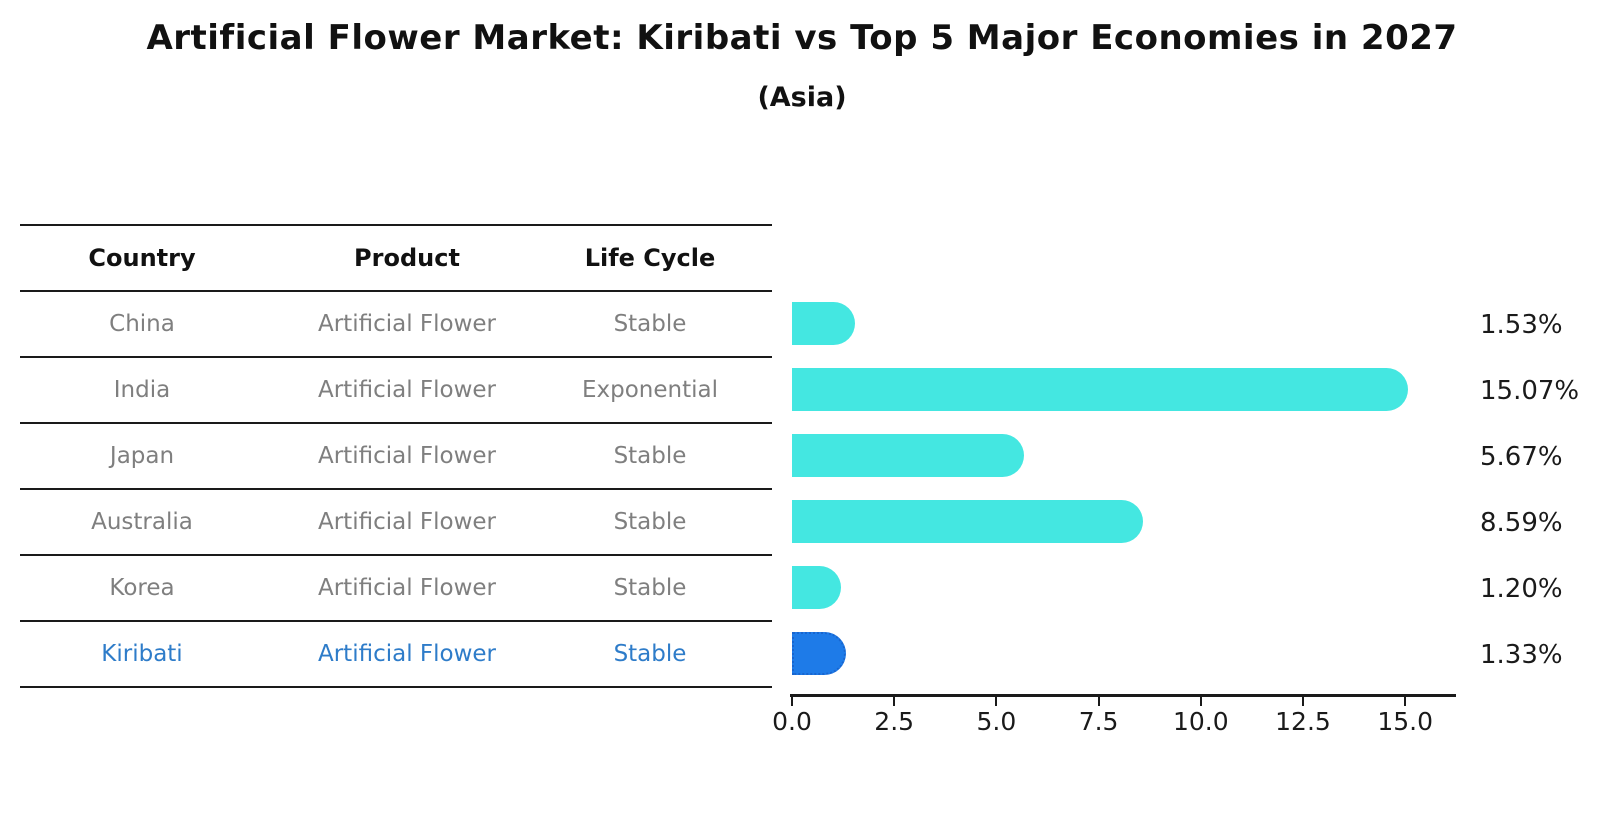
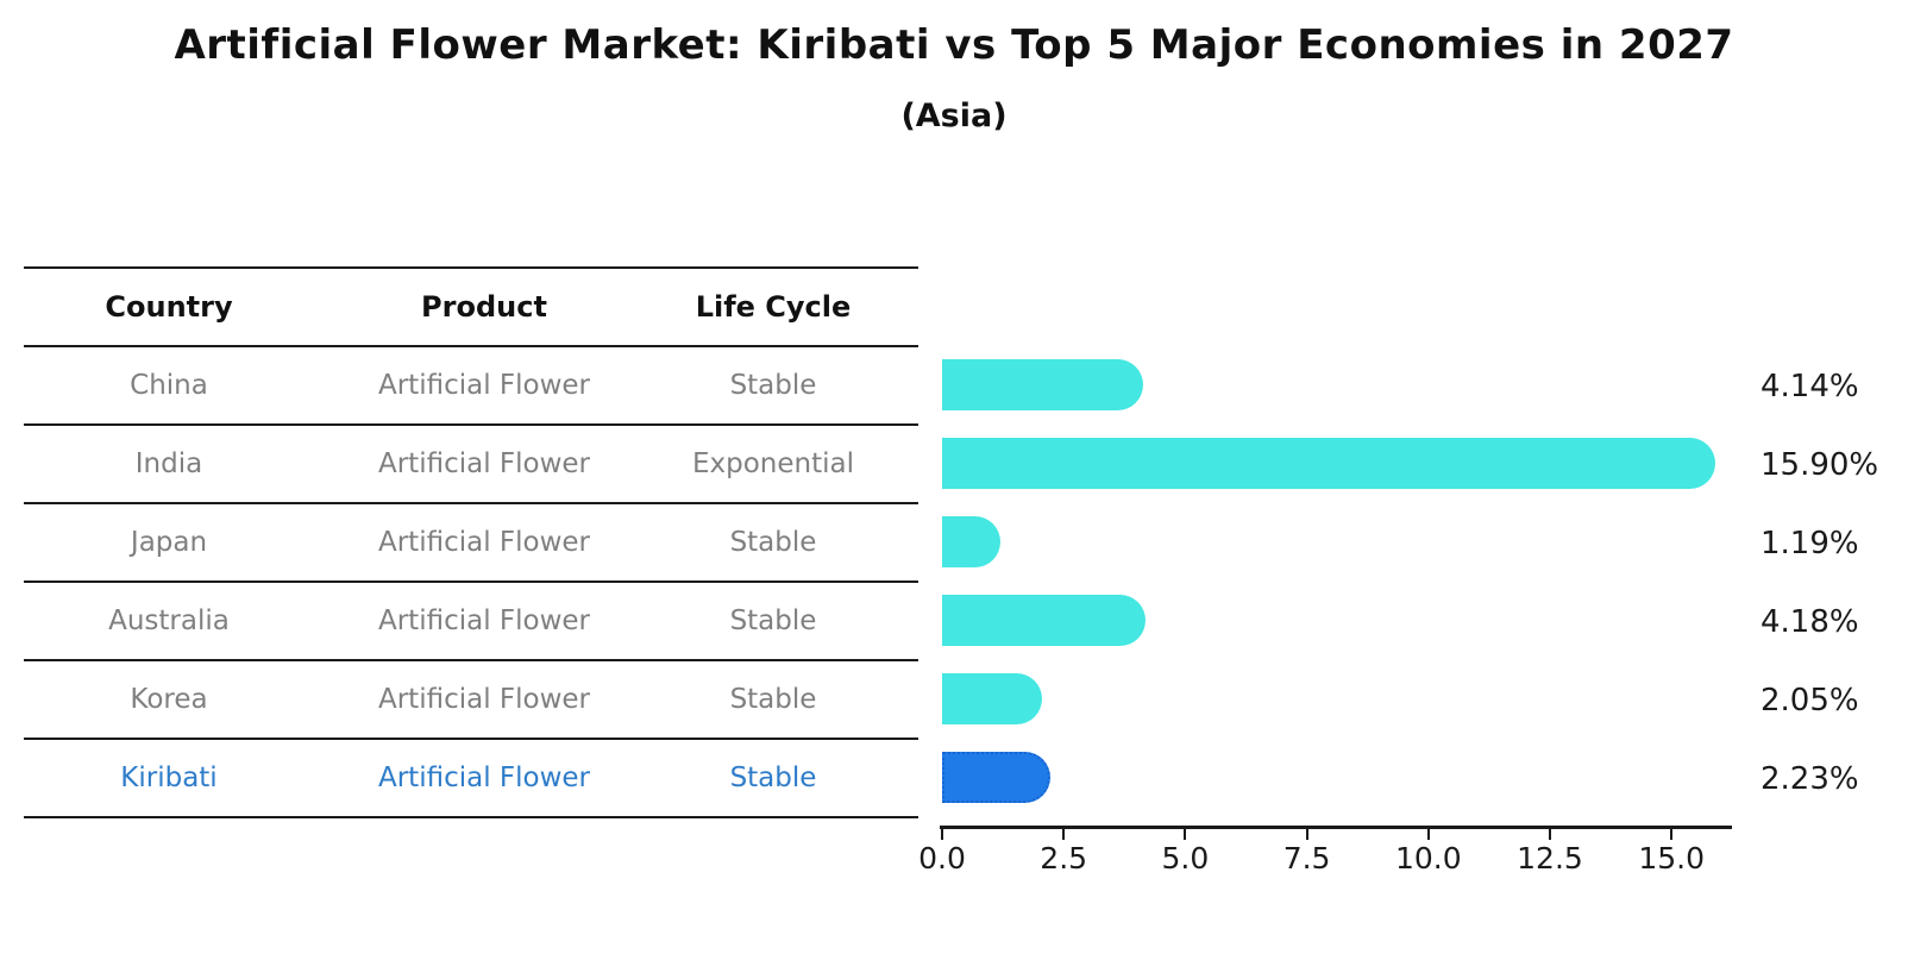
China: 1.53% -> 4.14%
India: 15.07% -> 15.90%
Japan: 5.67% -> 1.19%
Australia: 8.59% -> 4.18%
Korea: 1.20% -> 2.05%
Kiribati: 1.33% -> 2.23%
